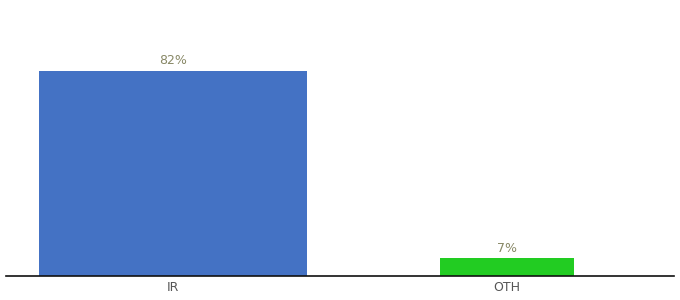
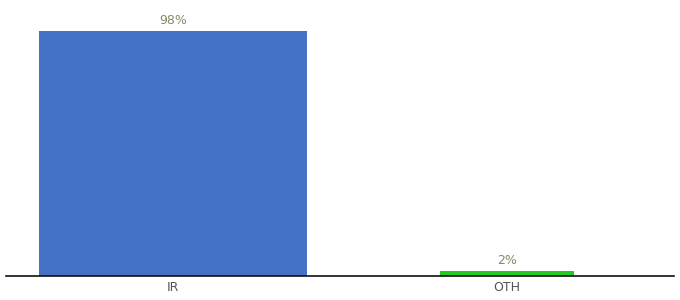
IR: 82% -> 98%
OTH: 7% -> 2%
